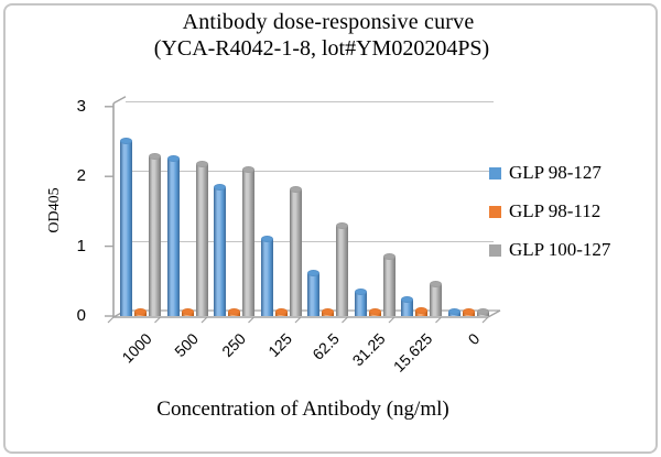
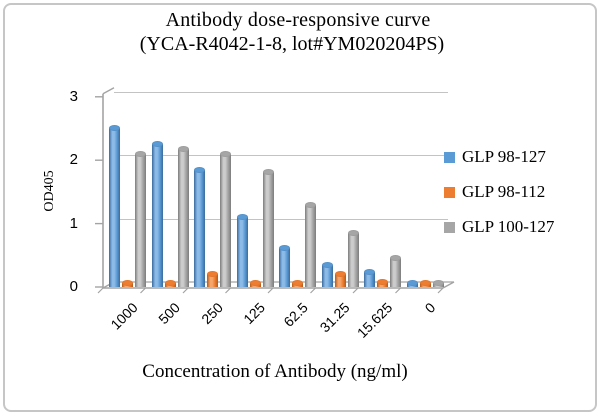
GLP 100-127/1000: 2.3 -> 2.1
GLP 98-112/250: 0.1 -> 0.2
GLP 98-112/31.25: 0.1 -> 0.2
